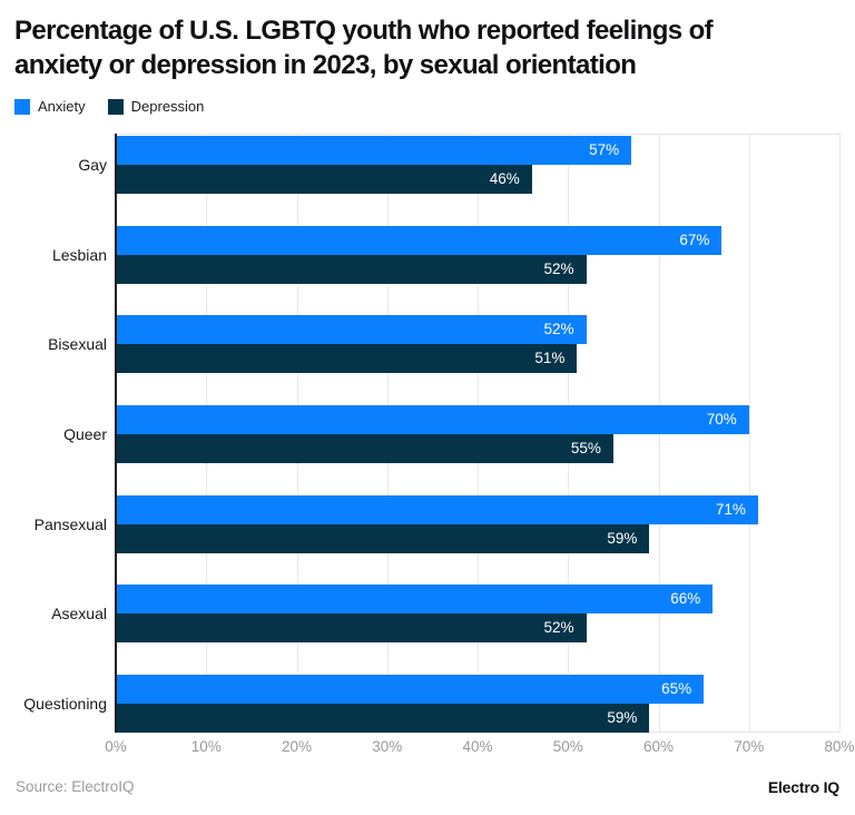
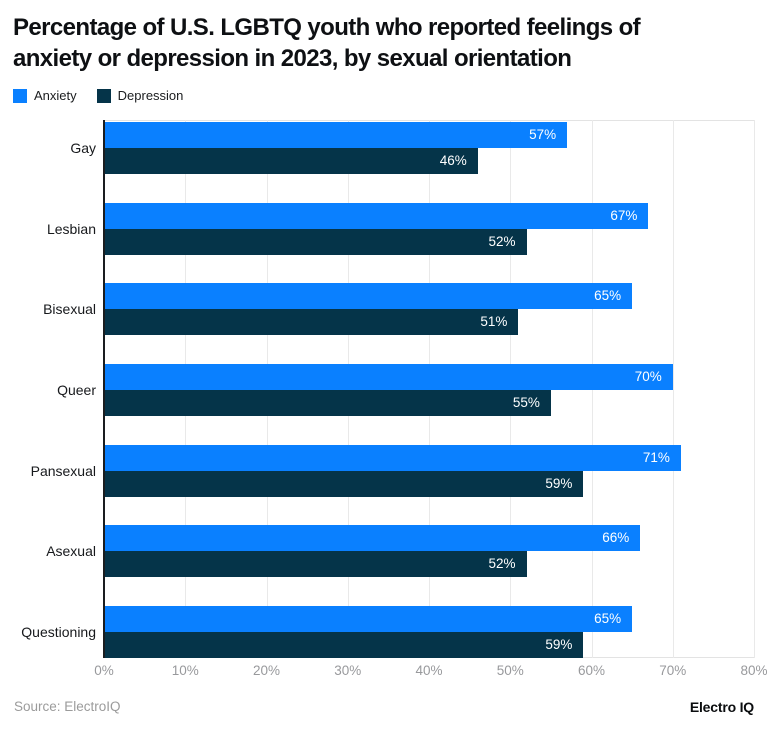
Anxiety/Bisexual: 52% -> 65%
